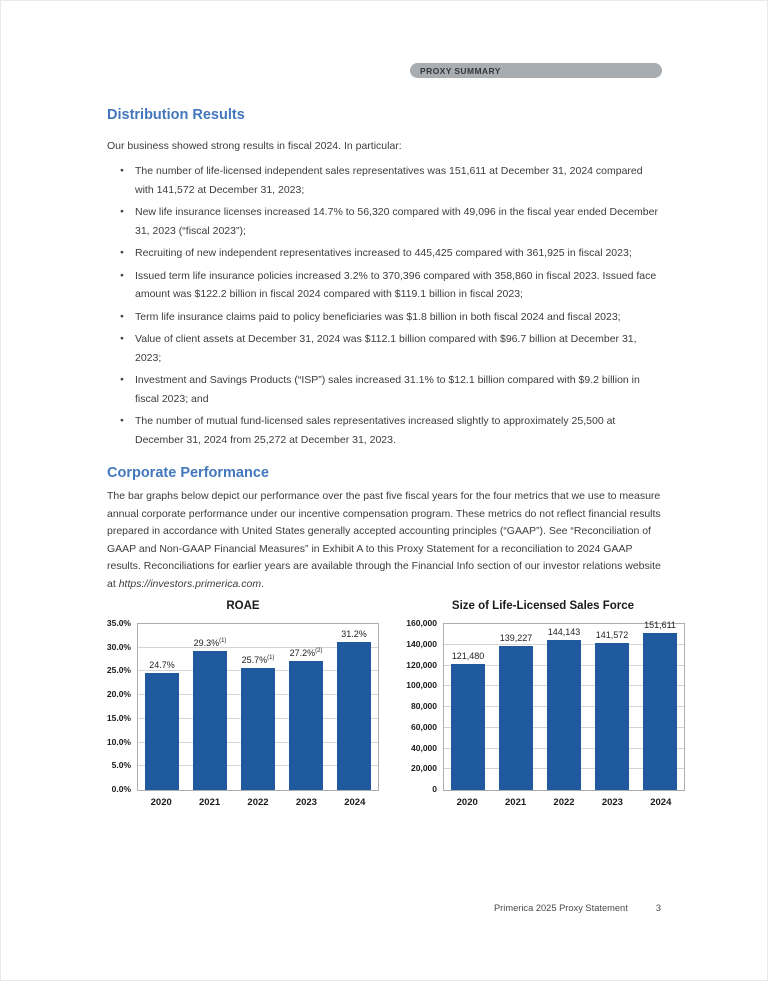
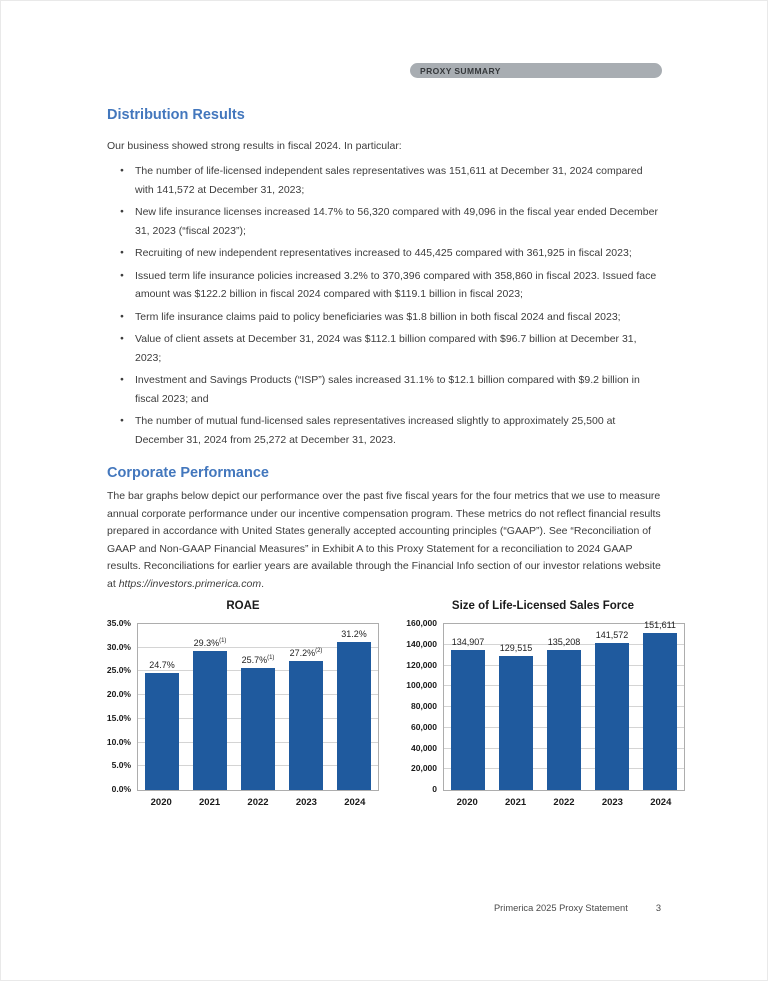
Size of Life-Licensed Sales Force/2020: 121,480 -> 134,907
Size of Life-Licensed Sales Force/2021: 139,227 -> 129,515
Size of Life-Licensed Sales Force/2022: 144,143 -> 135,208
